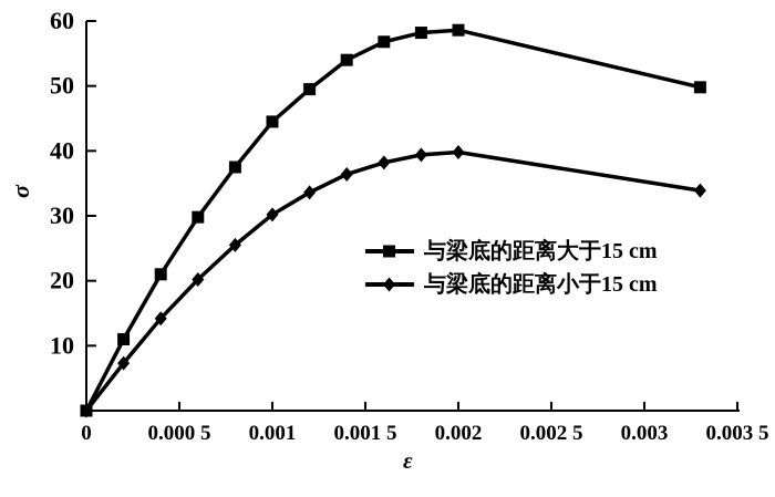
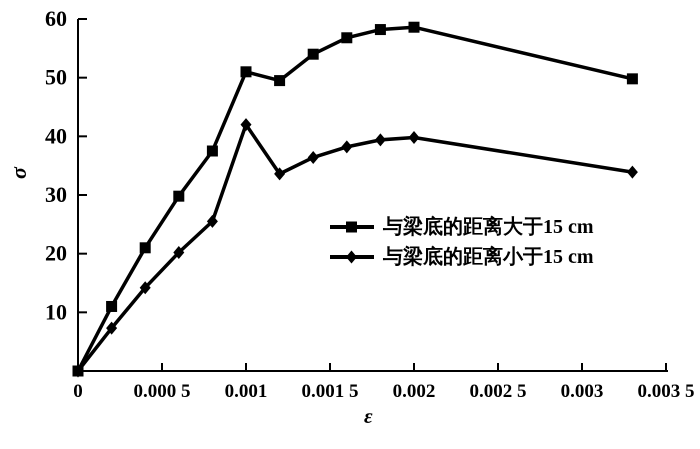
与梁底的距离大于15 cm/0.001: 44 -> 51
与梁底的距离小于15 cm/0.001: 30 -> 42
